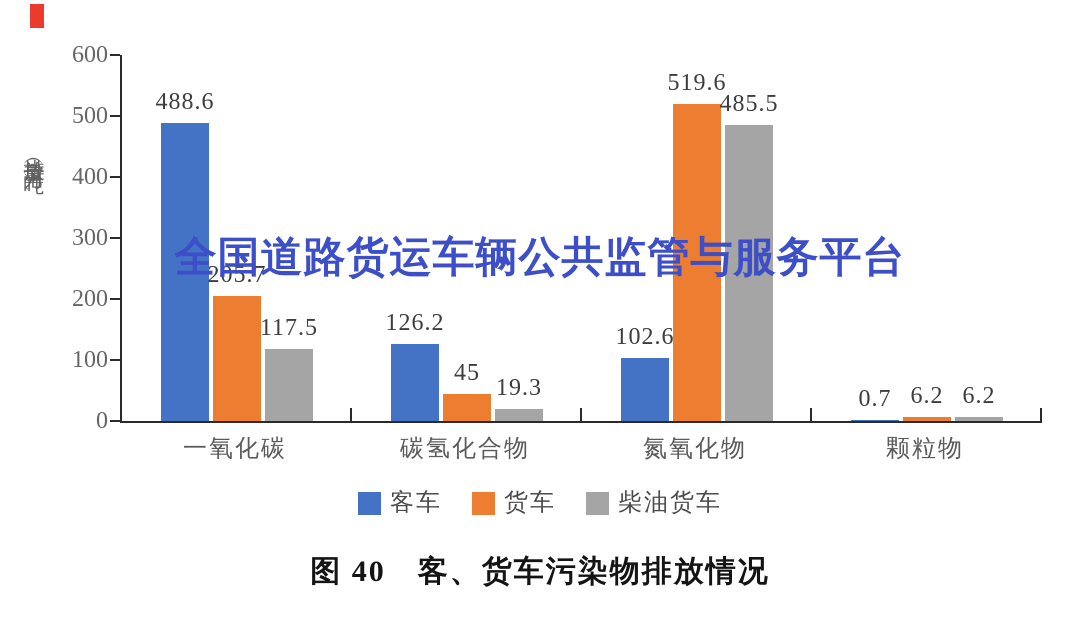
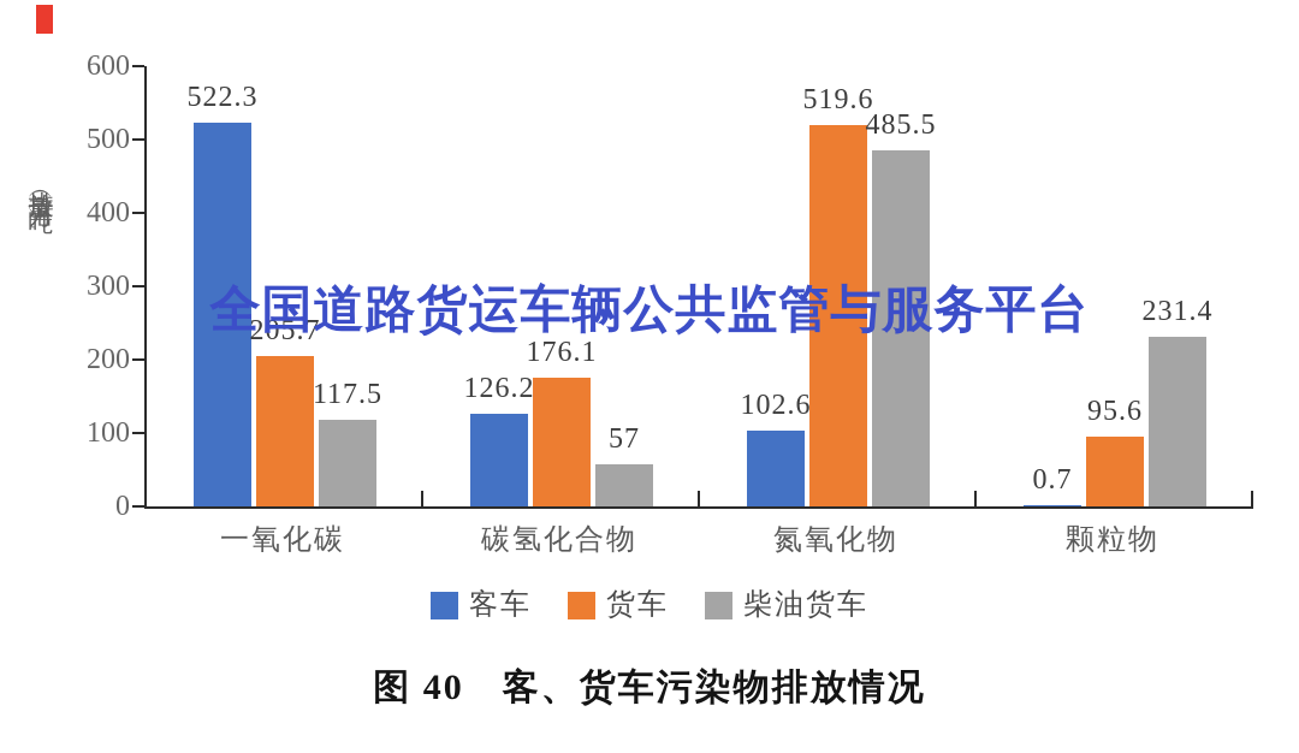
客车/一氧化碳: 488.6 -> 522.3
货车/碳氢化合物: 45 -> 176.1
柴油货车/碳氢化合物: 19.3 -> 57
货车/颗粒物: 6.2 -> 95.6
柴油货车/颗粒物: 6.2 -> 231.4
